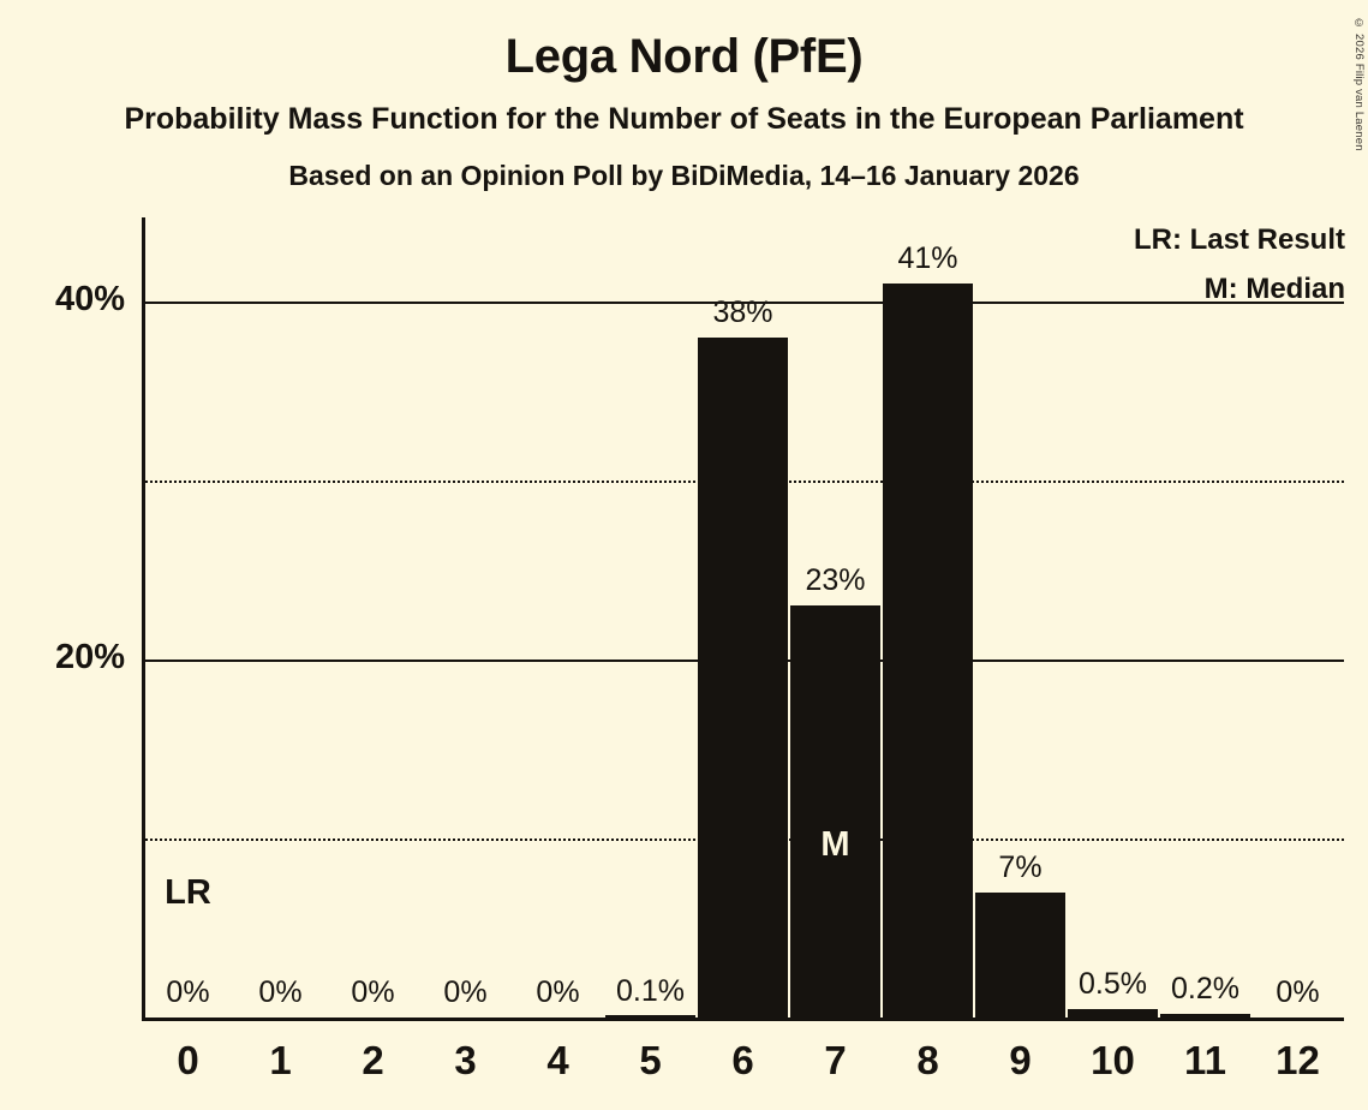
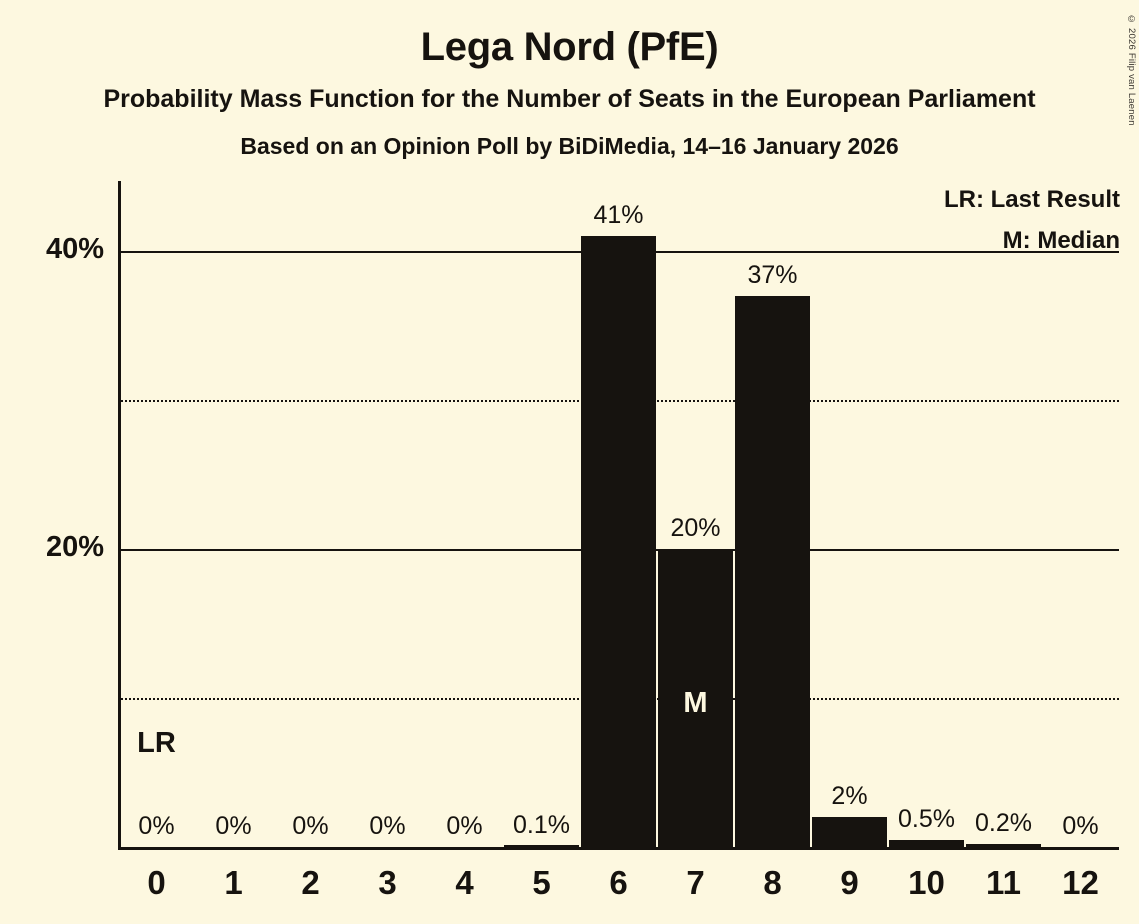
6: 38% -> 41%
7: 23% -> 20%
8: 41% -> 37%
9: 7% -> 2%
